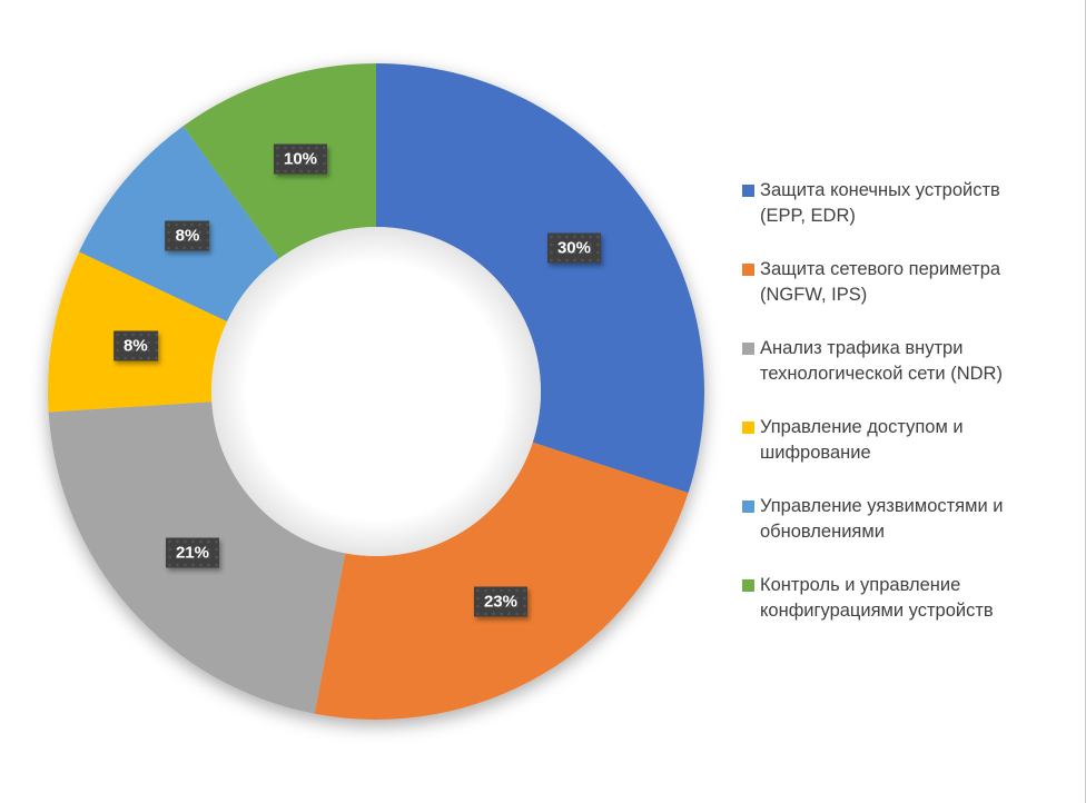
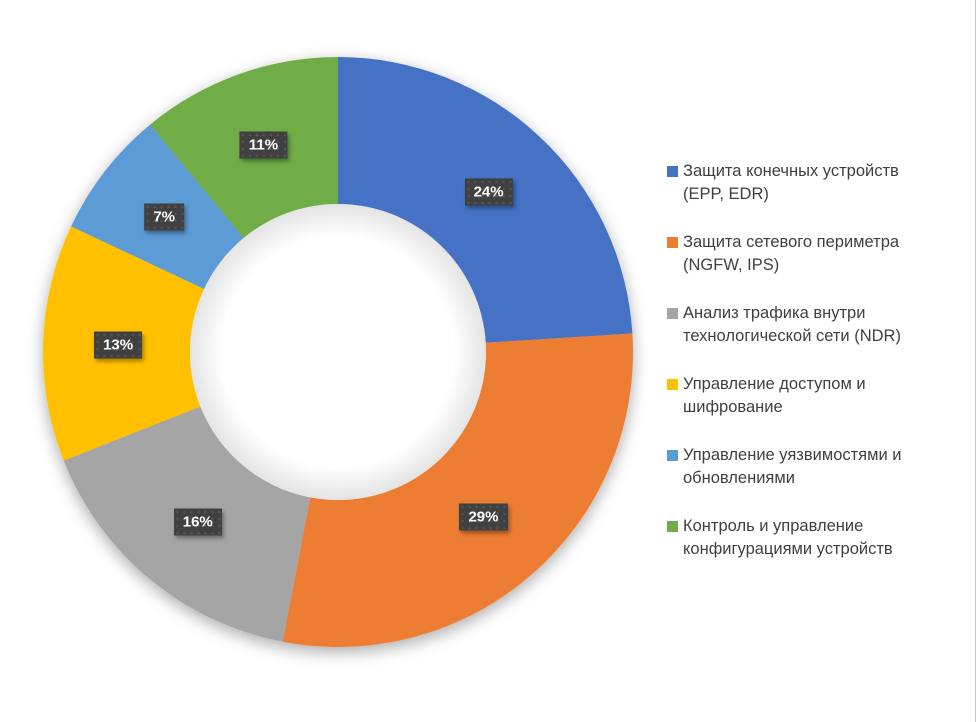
Защита конечных устройств (EPP, EDR): 30% -> 24%
Защита сетевого периметра (NGFW, IPS): 23% -> 29%
Анализ трафика внутри технологической сети (NDR): 21% -> 16%
Управление доступом и шифрование: 8% -> 13%
Управление уязвимостями и обновлениями: 8% -> 7%
Контроль и управление конфигурациями устройств: 10% -> 11%
